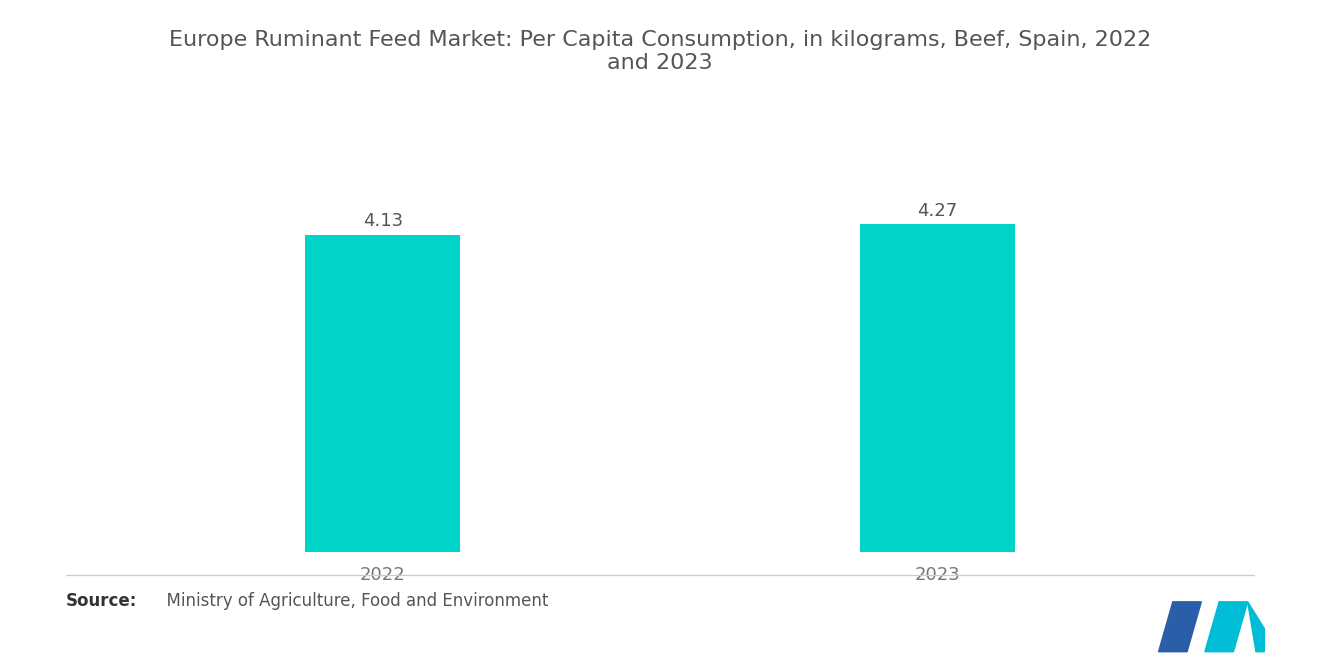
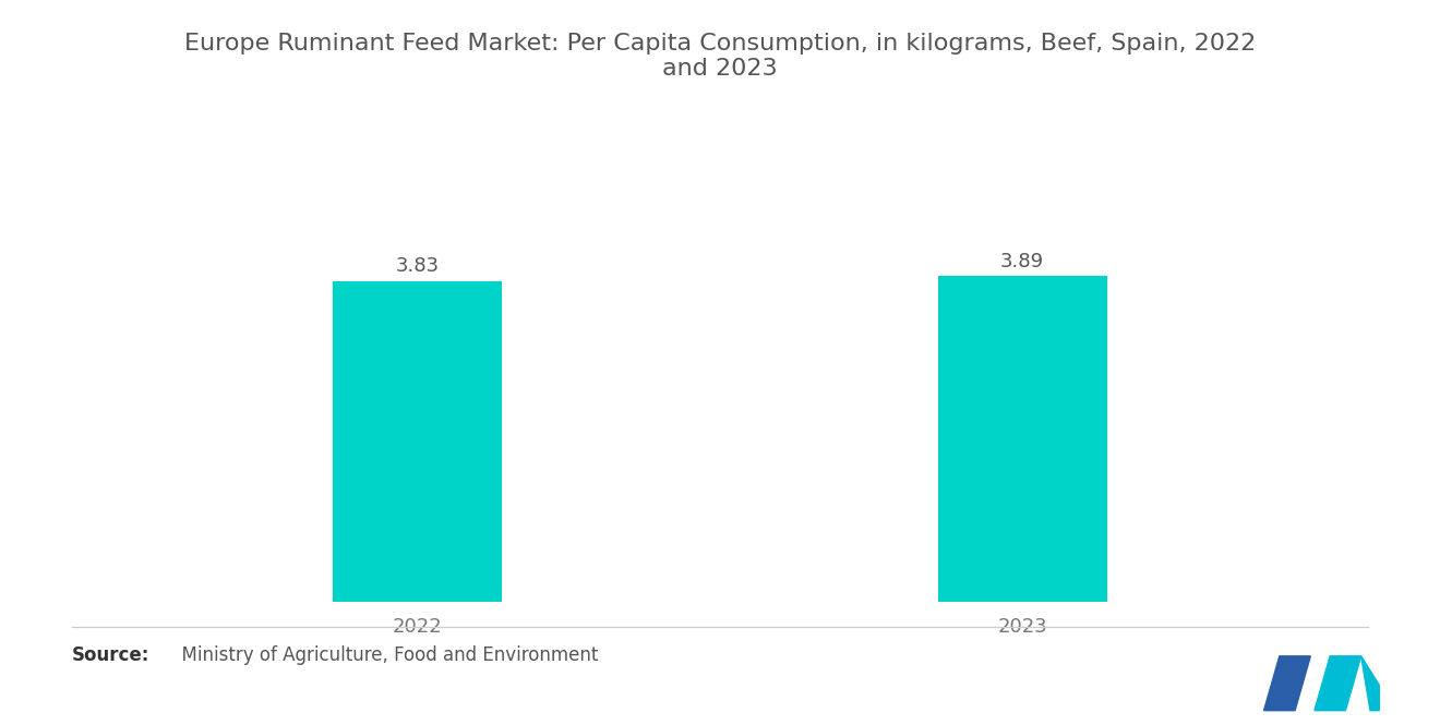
2022: 4.13 -> 3.83
2023: 4.27 -> 3.89
